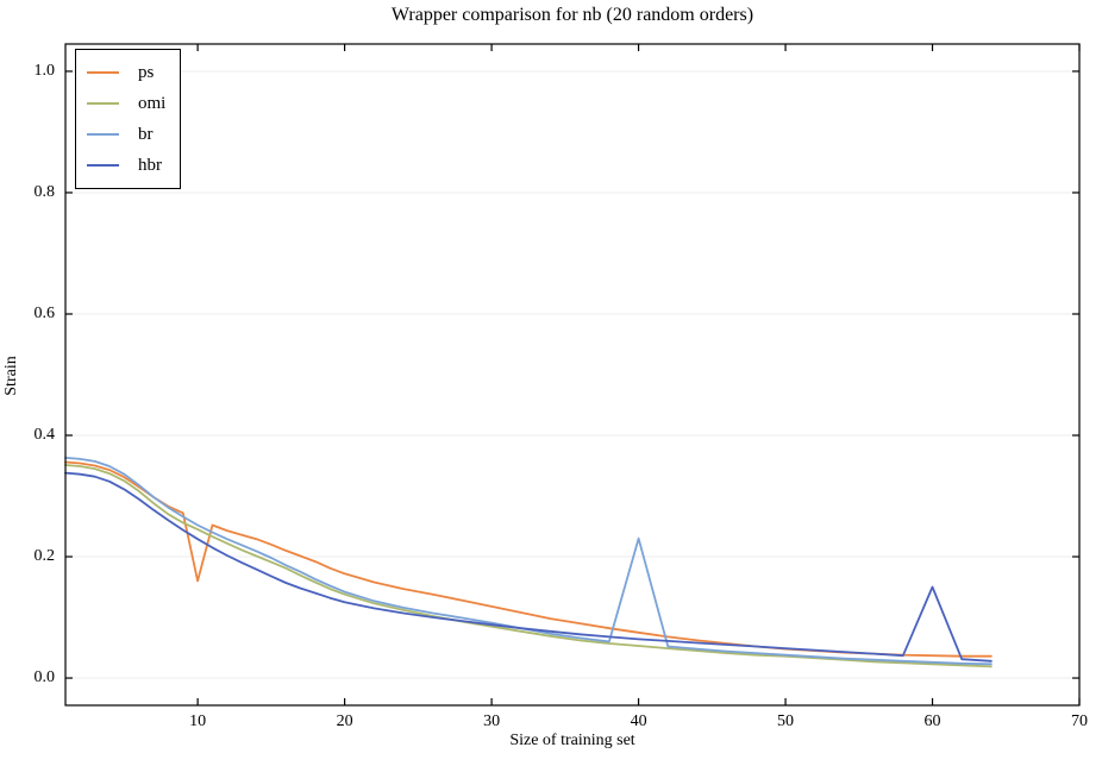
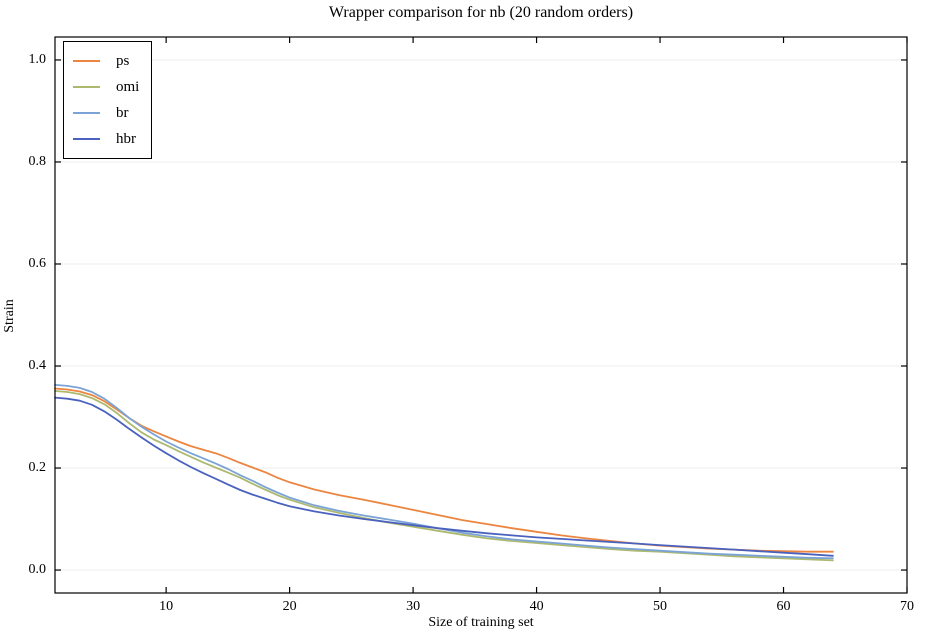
ps/10: 0.16 -> 0.26
br/40: 0.23 -> 0.06
hbr/60: 0.15 -> 0.03
